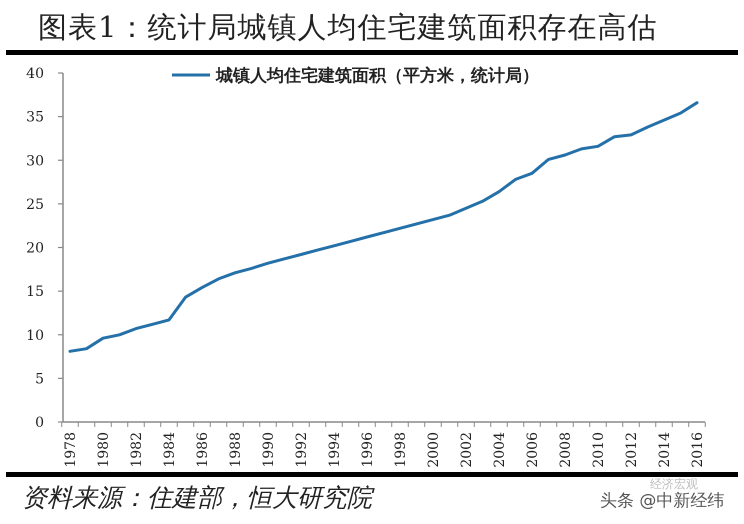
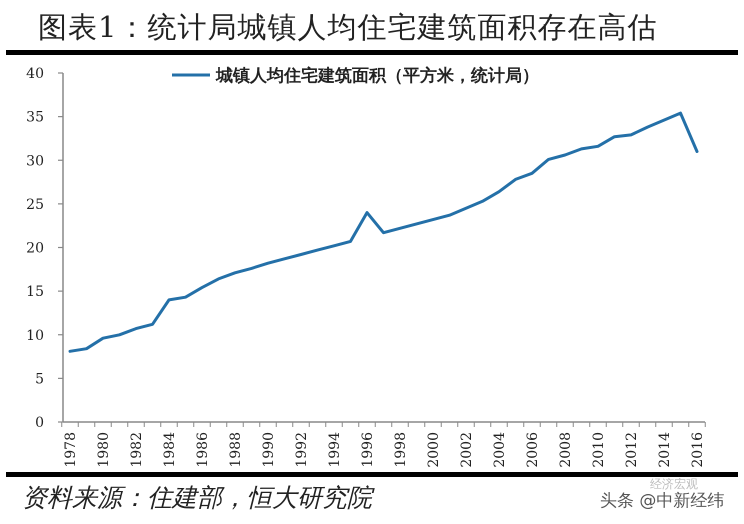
1984: 12 -> 14
1996: 21 -> 24
2016: 37 -> 31
